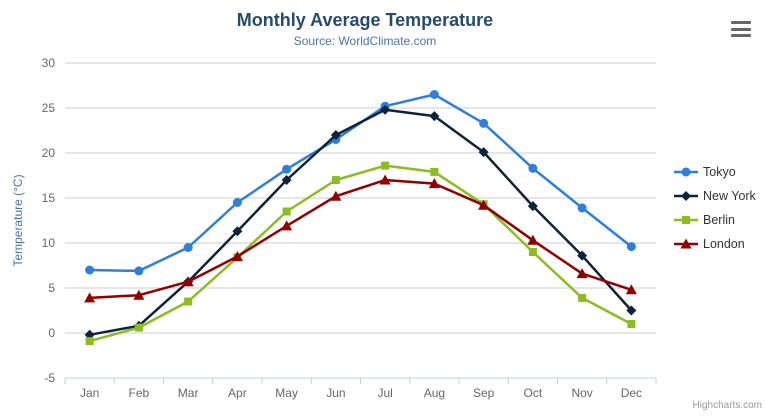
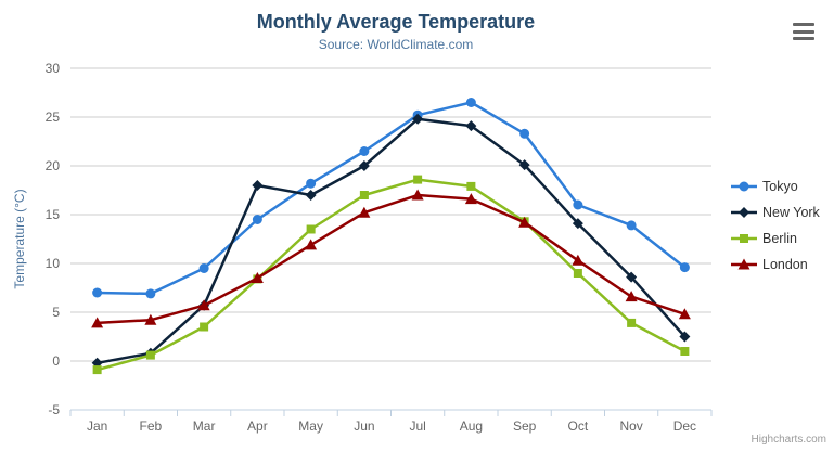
New York/Apr: 11 -> 18
New York/Jun: 22 -> 20
Tokyo/Oct: 18 -> 16
